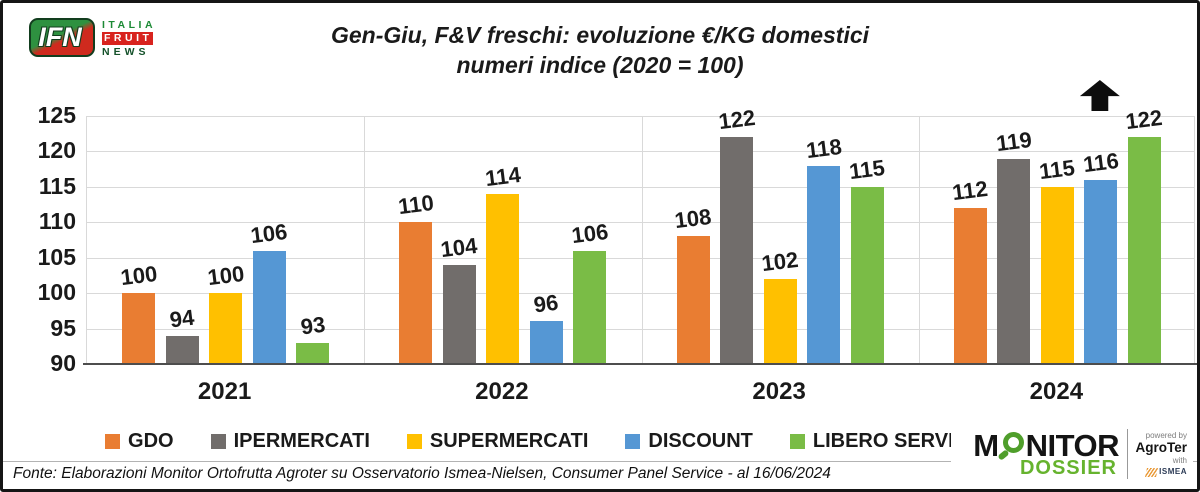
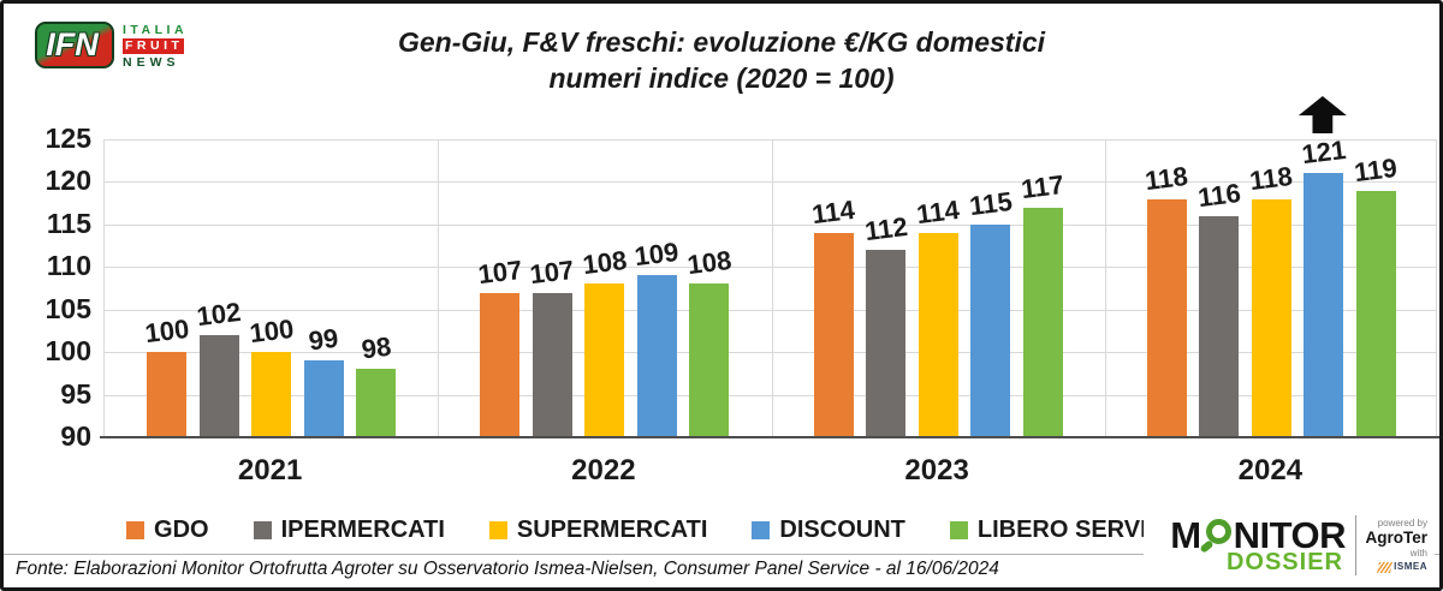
IPERMERCATI/2021: 94 -> 102
DISCOUNT/2021: 106 -> 99
LIBERO SERVIZIO/2021: 93 -> 98
GDO/2022: 110 -> 107
IPERMERCATI/2022: 104 -> 107
SUPERMERCATI/2022: 114 -> 108
DISCOUNT/2022: 96 -> 109
LIBERO SERVIZIO/2022: 106 -> 108
GDO/2023: 108 -> 114
IPERMERCATI/2023: 122 -> 112
SUPERMERCATI/2023: 102 -> 114
DISCOUNT/2023: 118 -> 115
LIBERO SERVIZIO/2023: 115 -> 117
GDO/2024: 112 -> 118
IPERMERCATI/2024: 119 -> 116
SUPERMERCATI/2024: 115 -> 118
DISCOUNT/2024: 116 -> 121
LIBERO SERVIZIO/2024: 122 -> 119
